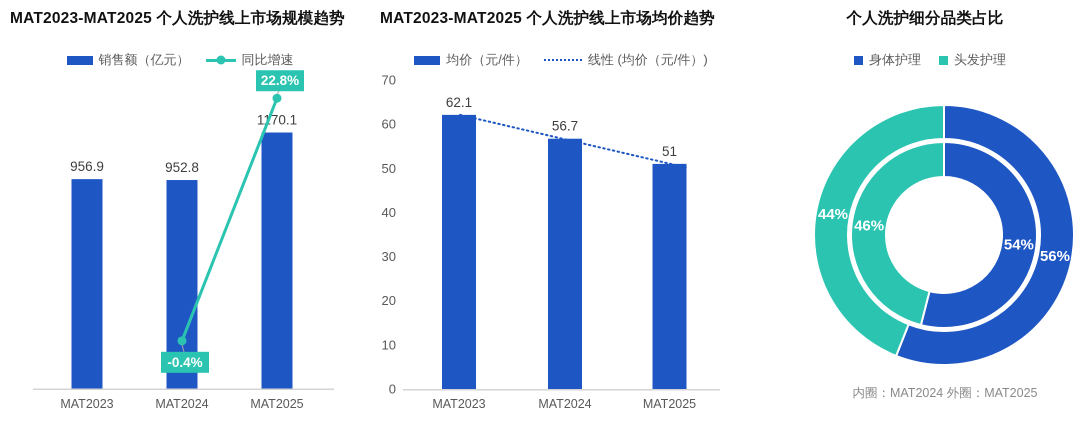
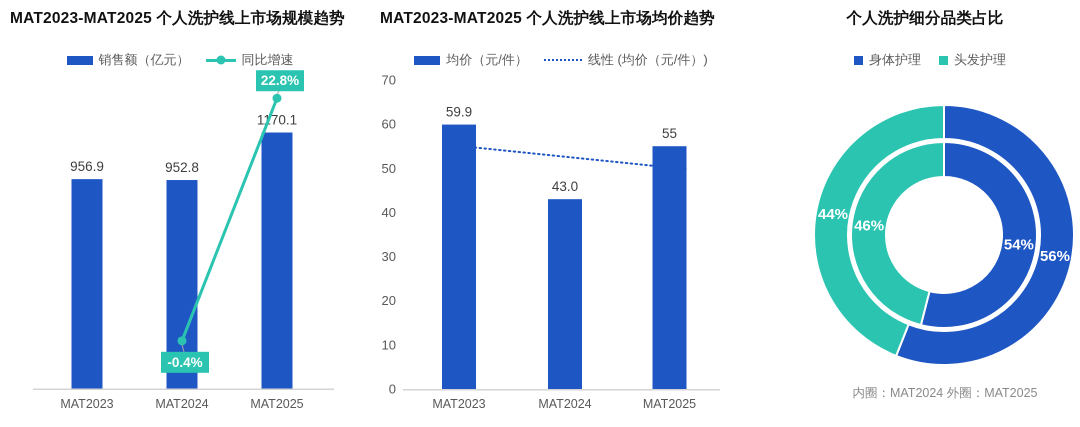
MAT2023-MAT2025 个人洗护线上市场均价趋势/MAT2023: 62.1 -> 59.9
MAT2023-MAT2025 个人洗护线上市场均价趋势/MAT2024: 56.7 -> 43.0
MAT2023-MAT2025 个人洗护线上市场均价趋势/MAT2025: 51 -> 55
